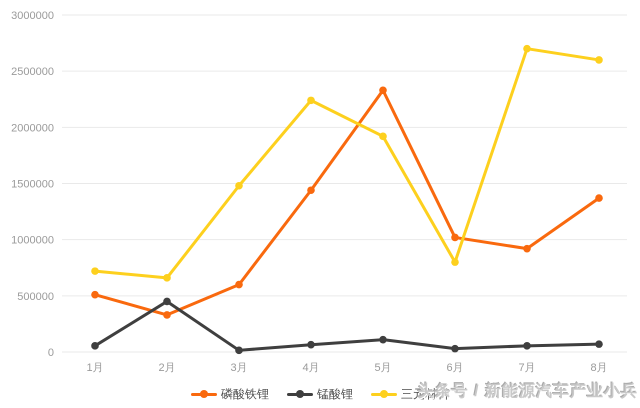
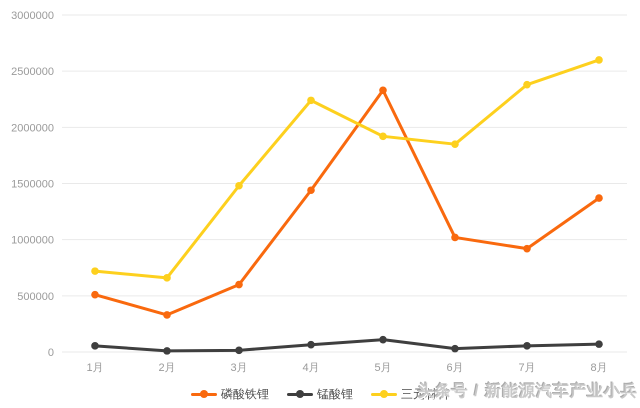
锰酸锂/2月: 450000 -> 10000
三元材料/6月: 800000 -> 1850000
三元材料/7月: 2700000 -> 2380000
